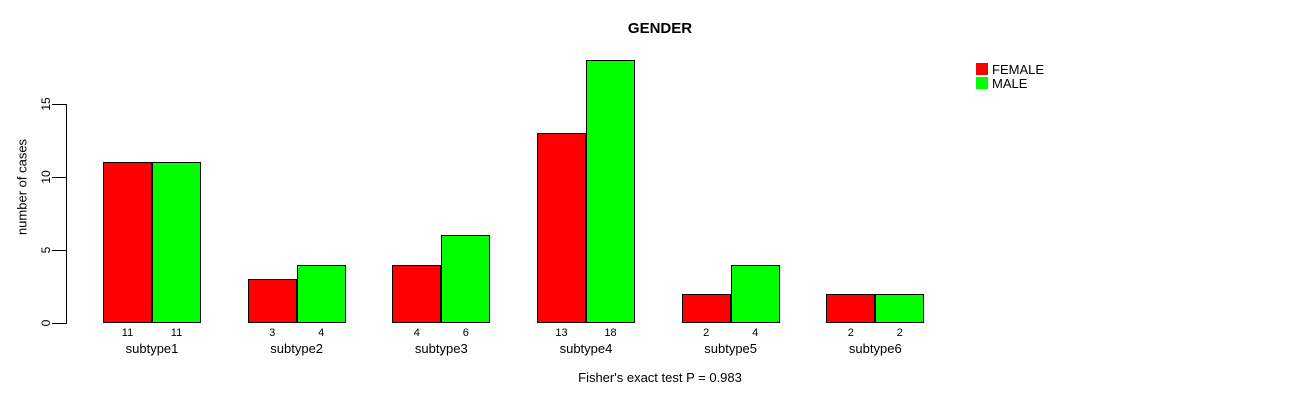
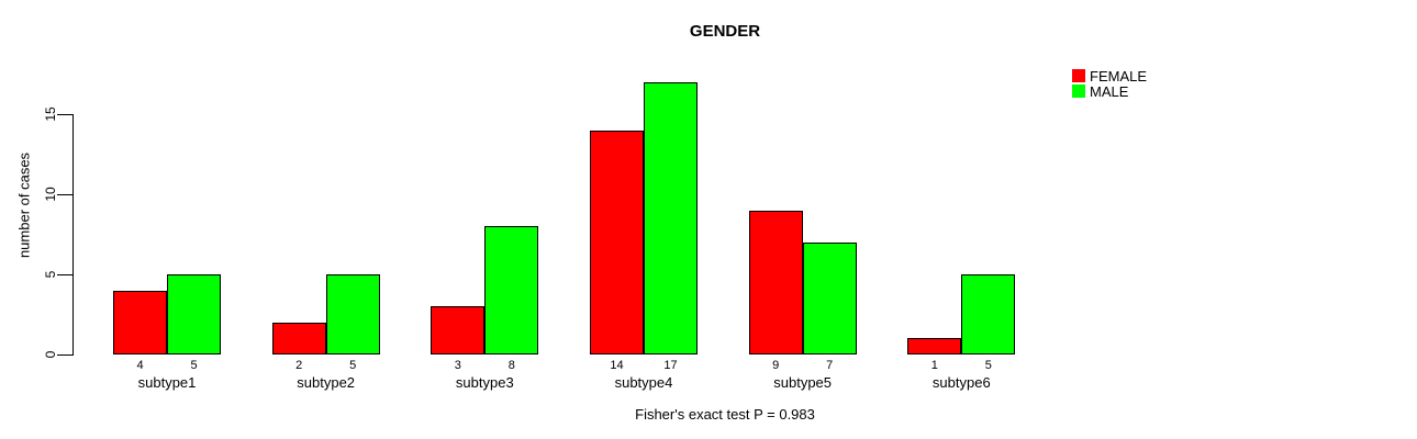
FEMALE/subtype1: 11 -> 4
MALE/subtype1: 11 -> 5
FEMALE/subtype2: 3 -> 2
MALE/subtype2: 4 -> 5
FEMALE/subtype3: 4 -> 3
MALE/subtype3: 6 -> 8
FEMALE/subtype4: 13 -> 14
MALE/subtype4: 18 -> 17
FEMALE/subtype5: 2 -> 9
MALE/subtype5: 4 -> 7
FEMALE/subtype6: 2 -> 1
MALE/subtype6: 2 -> 5
